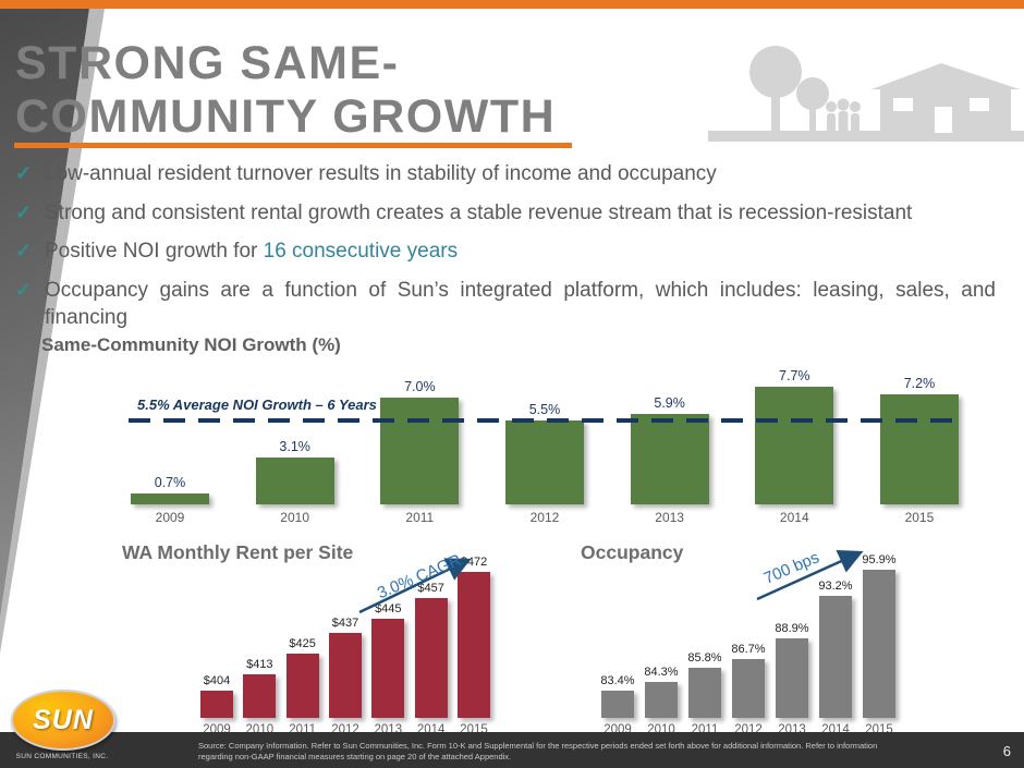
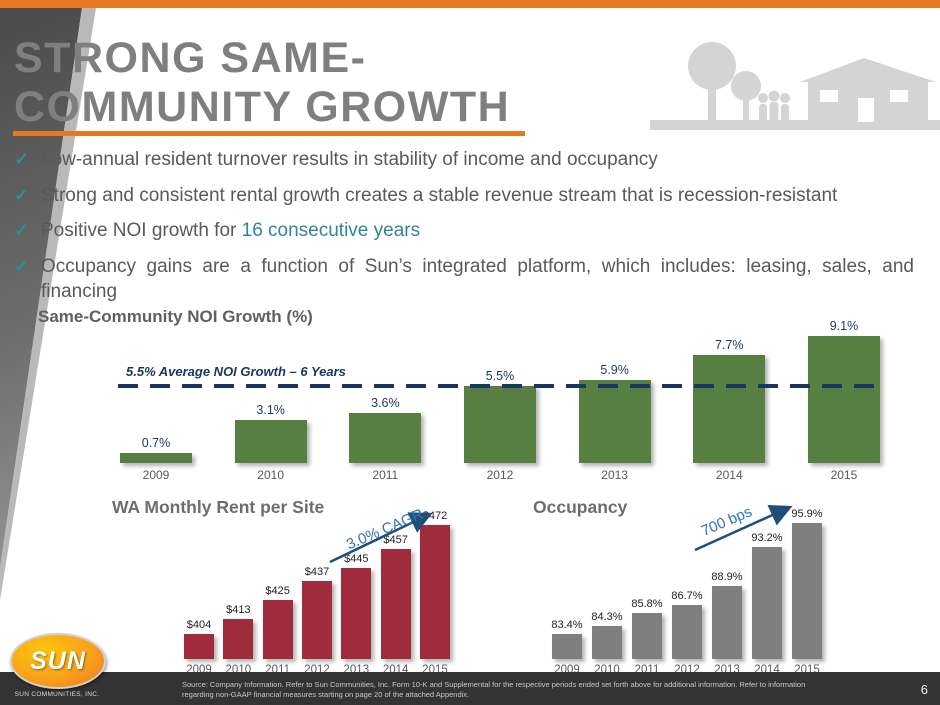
Same-Community NOI Growth (%)/2011: 7.0% -> 3.6%
Same-Community NOI Growth (%)/2015: 7.2% -> 9.1%
